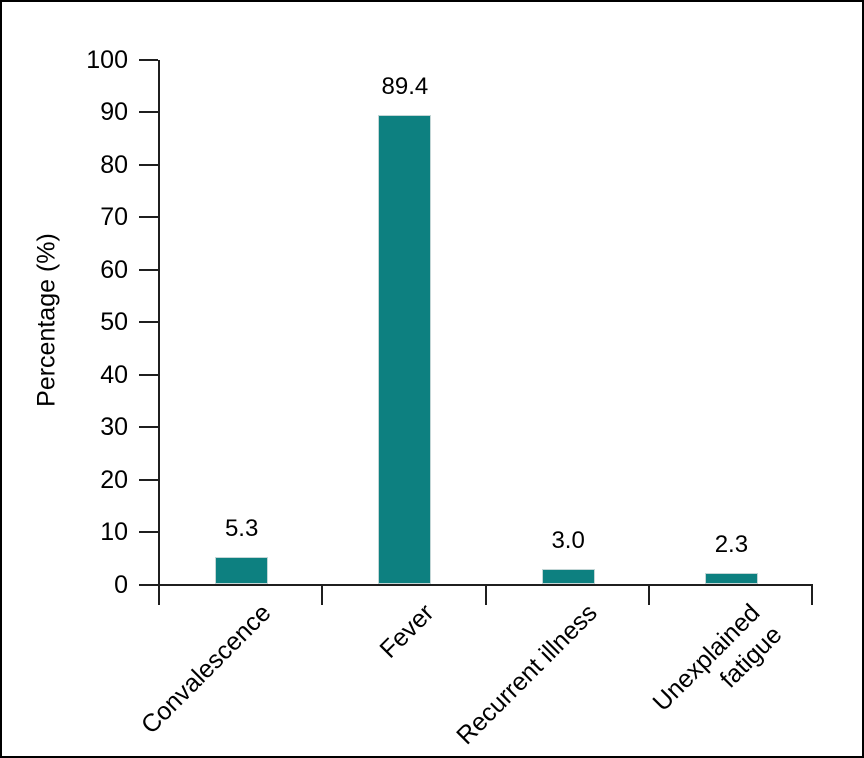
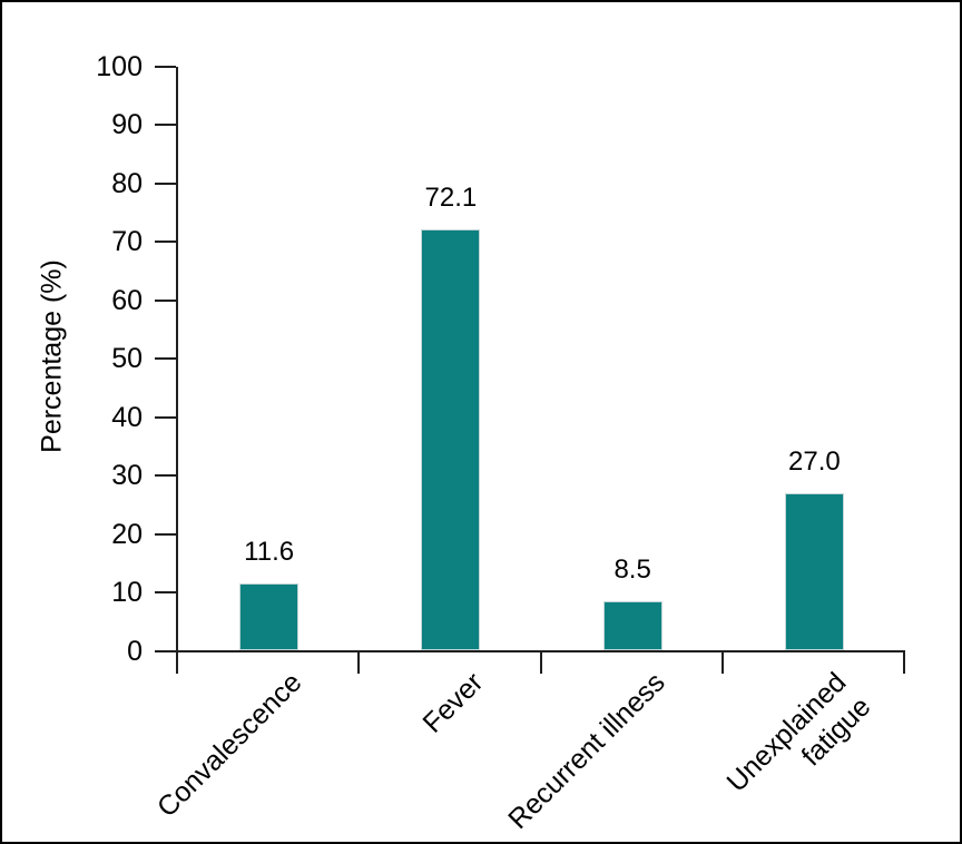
Convalescence: 5.3 -> 11.6
Fever: 89.4 -> 72.1
Recurrent illness: 3.0 -> 8.5
Unexplained fatigue: 2.3 -> 27.0
